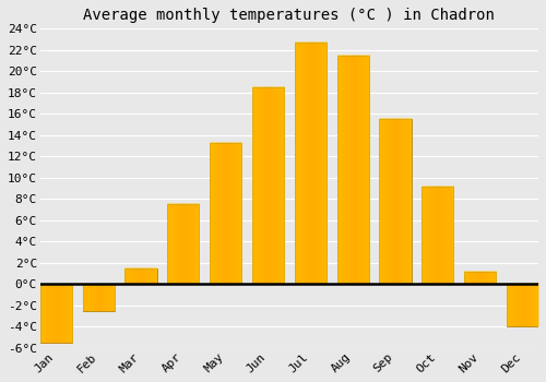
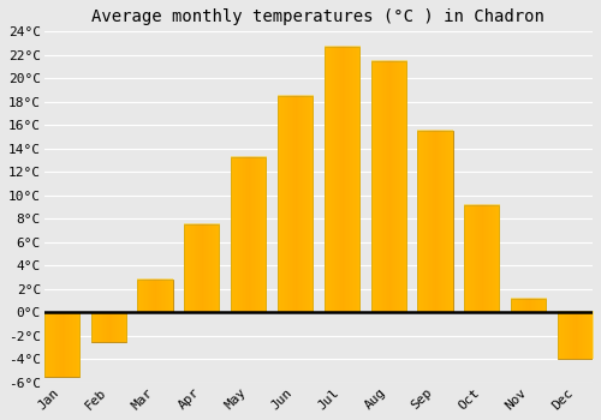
Mar: 1.5°C -> 2.8°C
